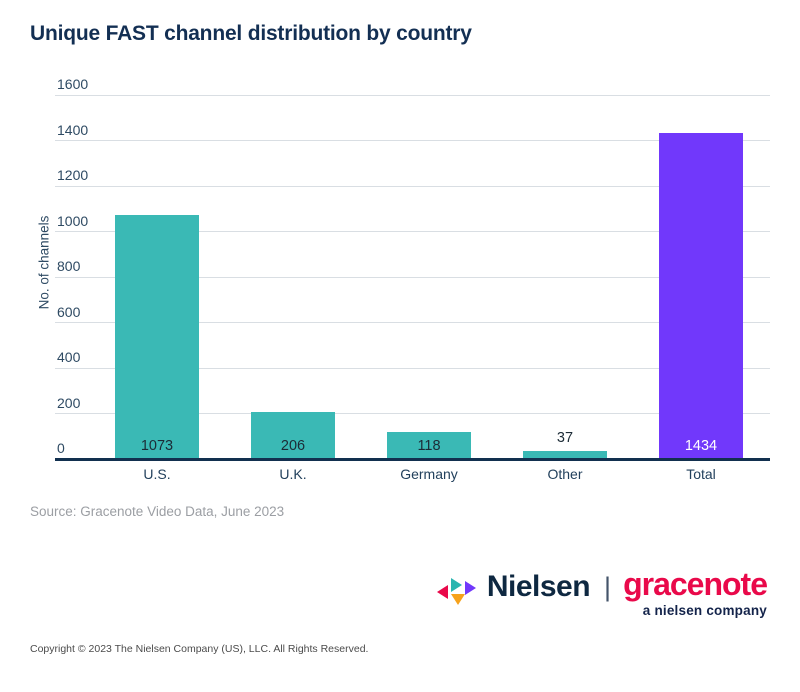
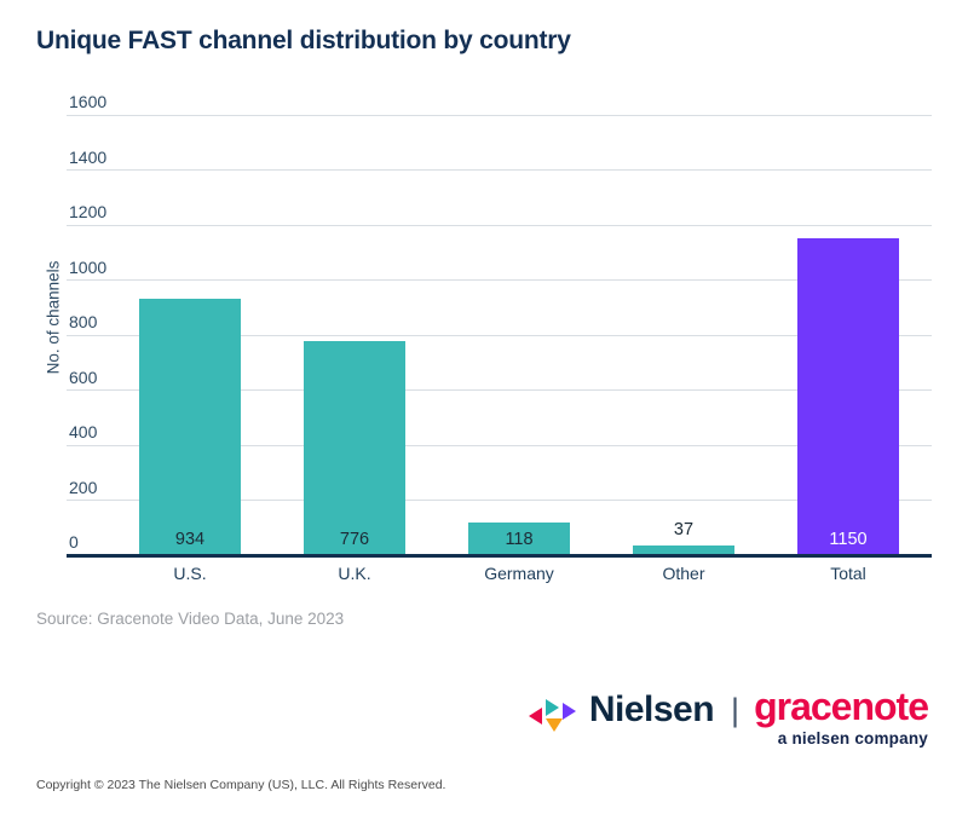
U.S.: 1073 -> 934
U.K.: 206 -> 776
Total: 1434 -> 1150
